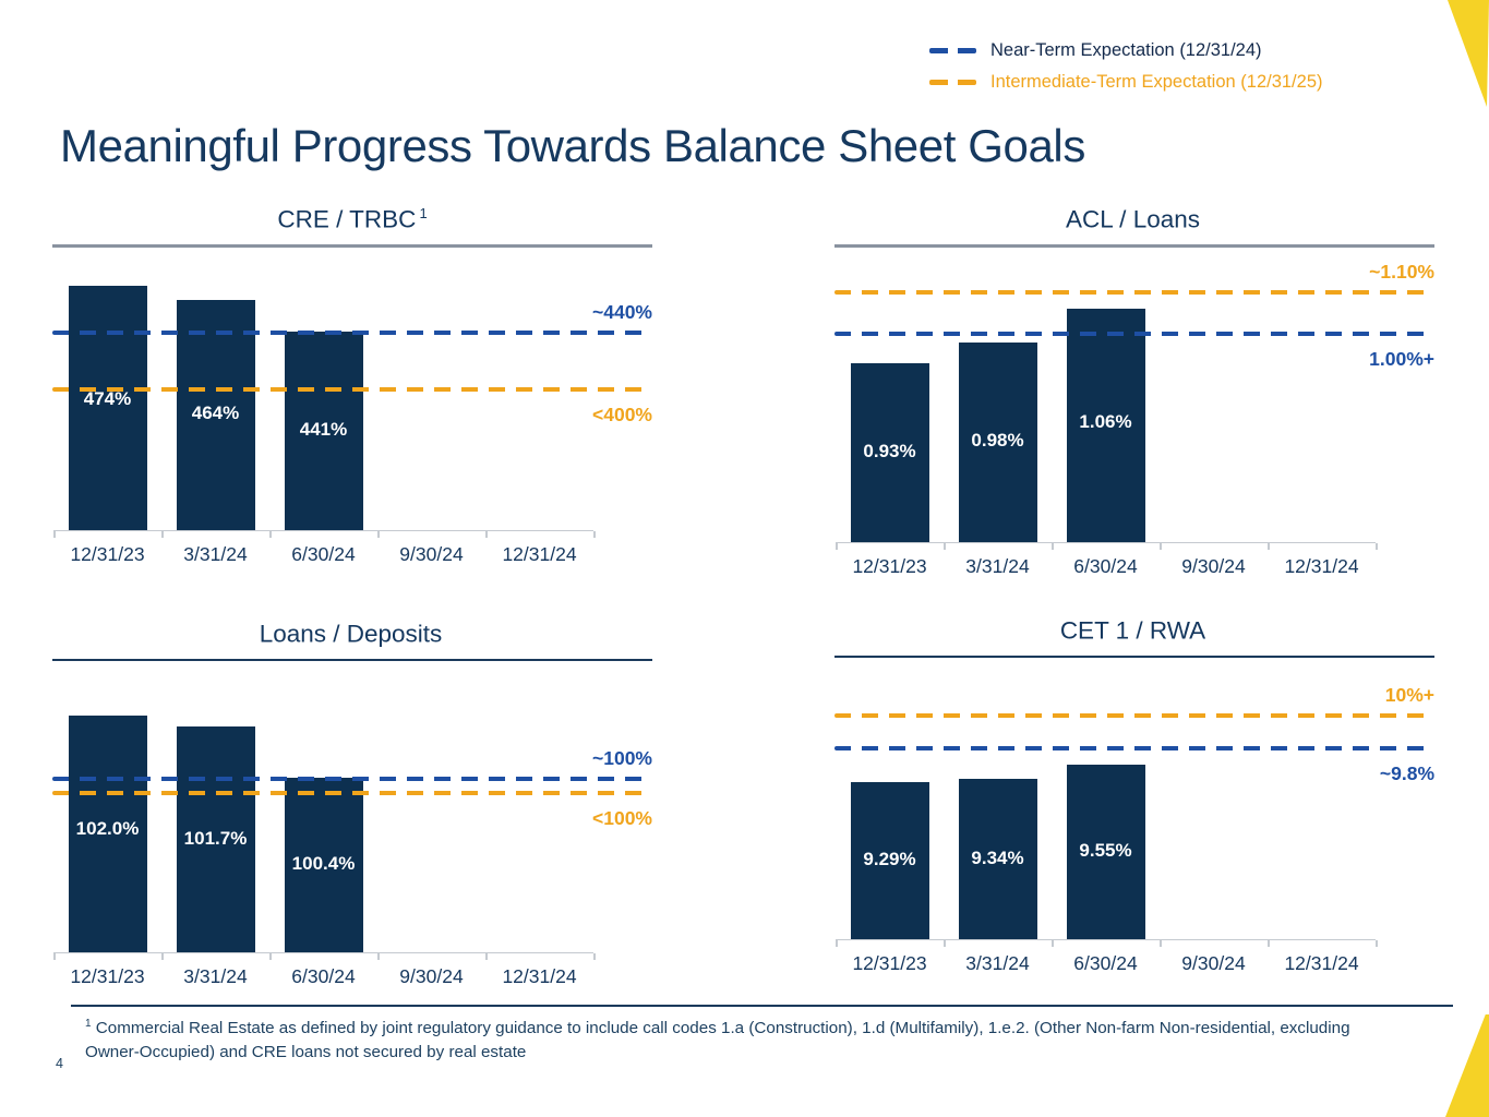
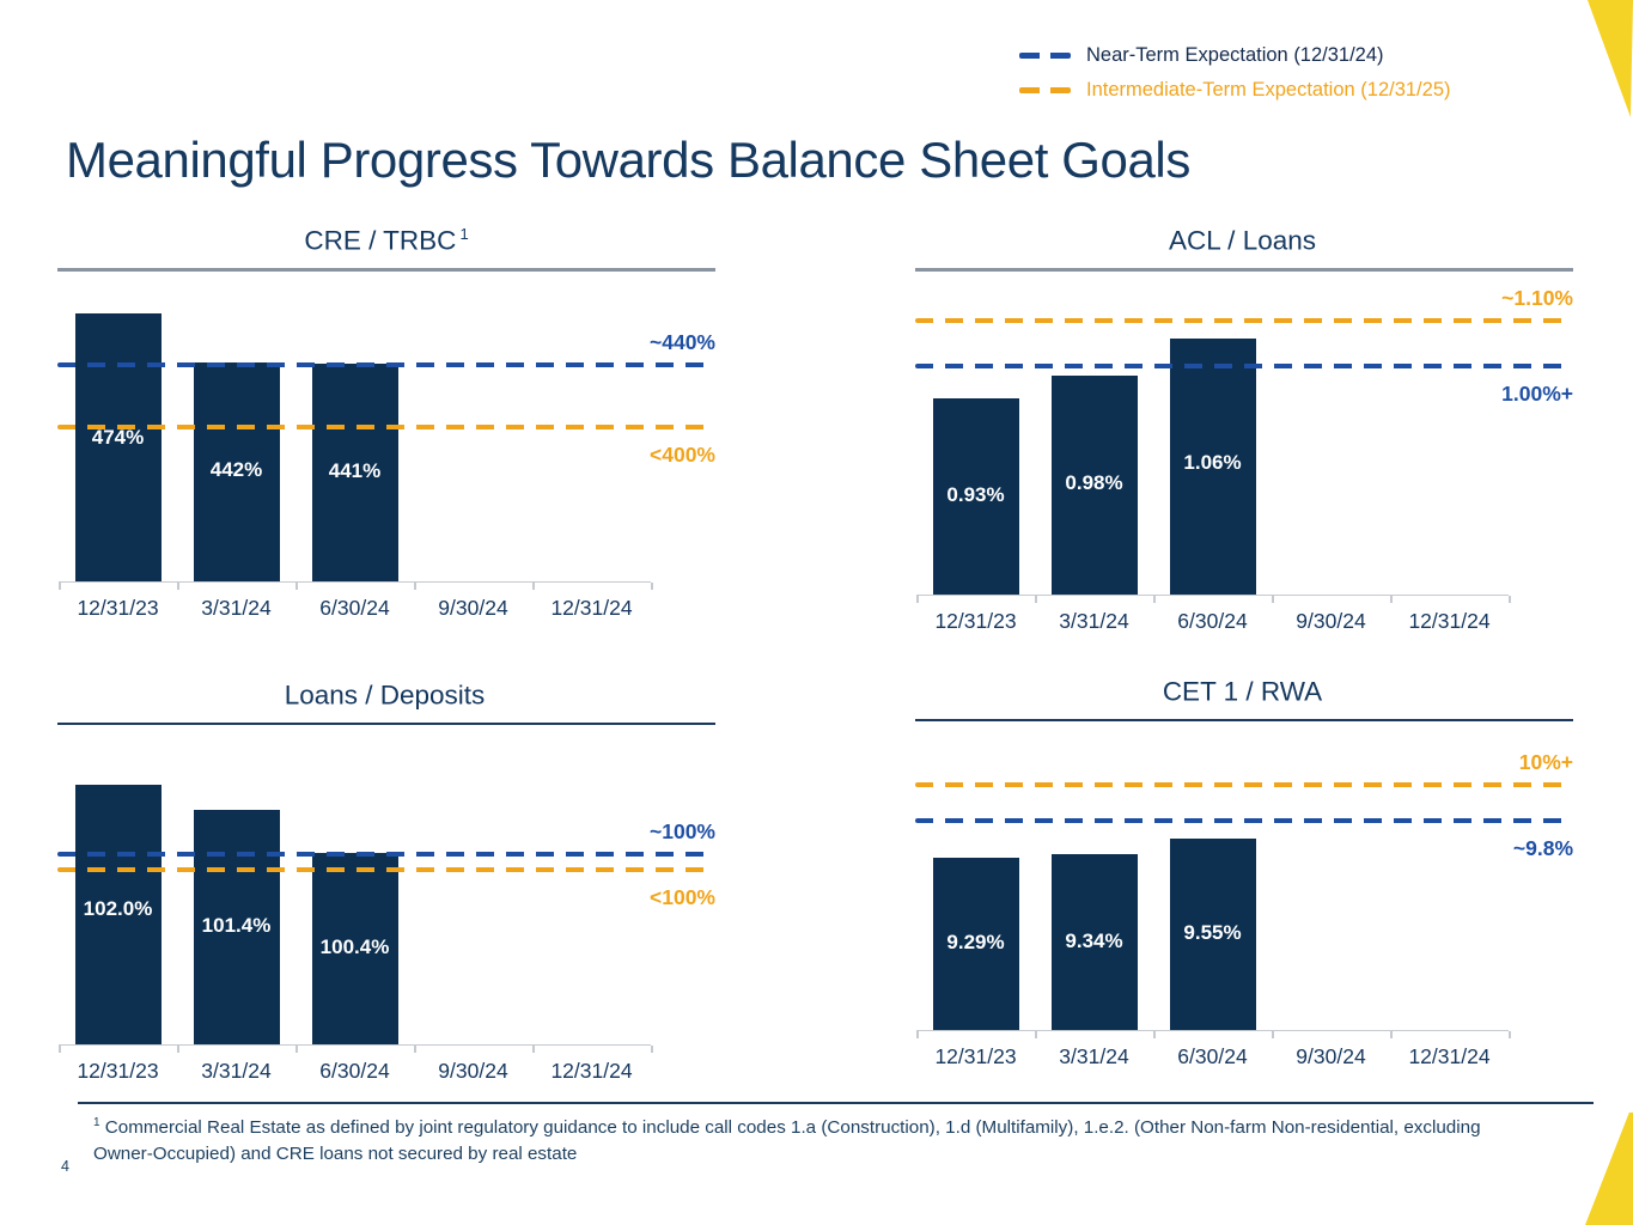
CRE / TRBC/3/31/24: 464% -> 442%
Loans / Deposits/3/31/24: 101.7% -> 101.4%
